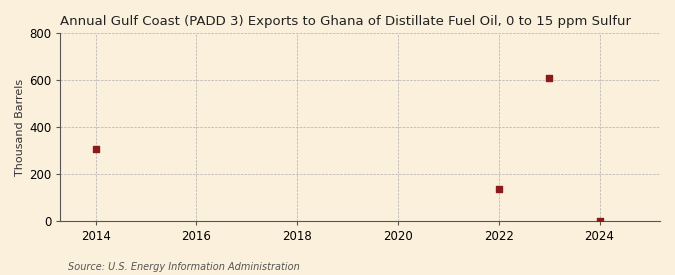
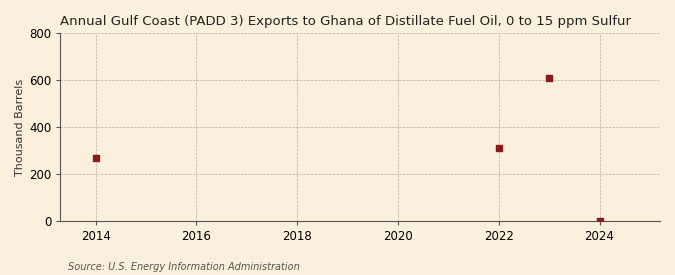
2014: 310 -> 268
2022: 140 -> 313
